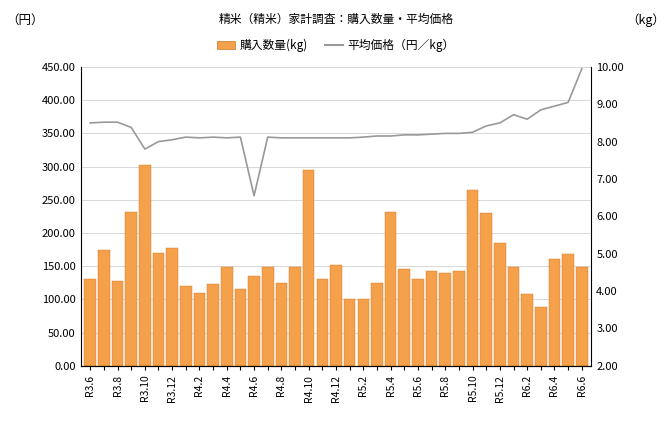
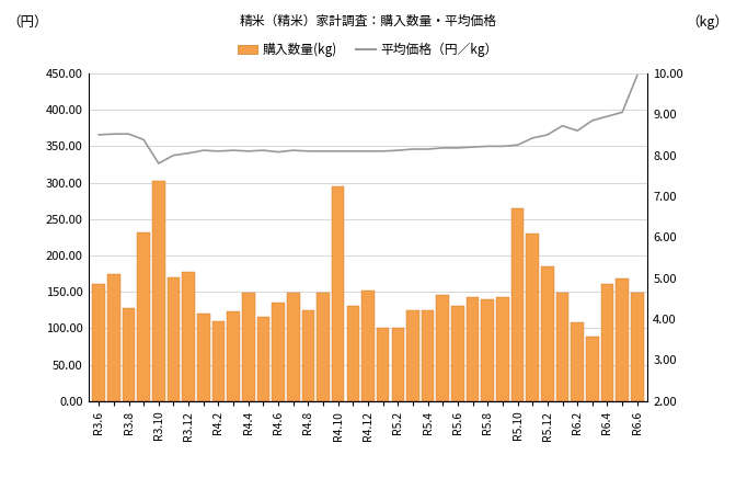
購入数量(kg)/R3.6: 130 -> 160
平均価格（円／kg）/R4.6: 6.55 -> 8.08
購入数量(kg)/R5.4: 232 -> 125
